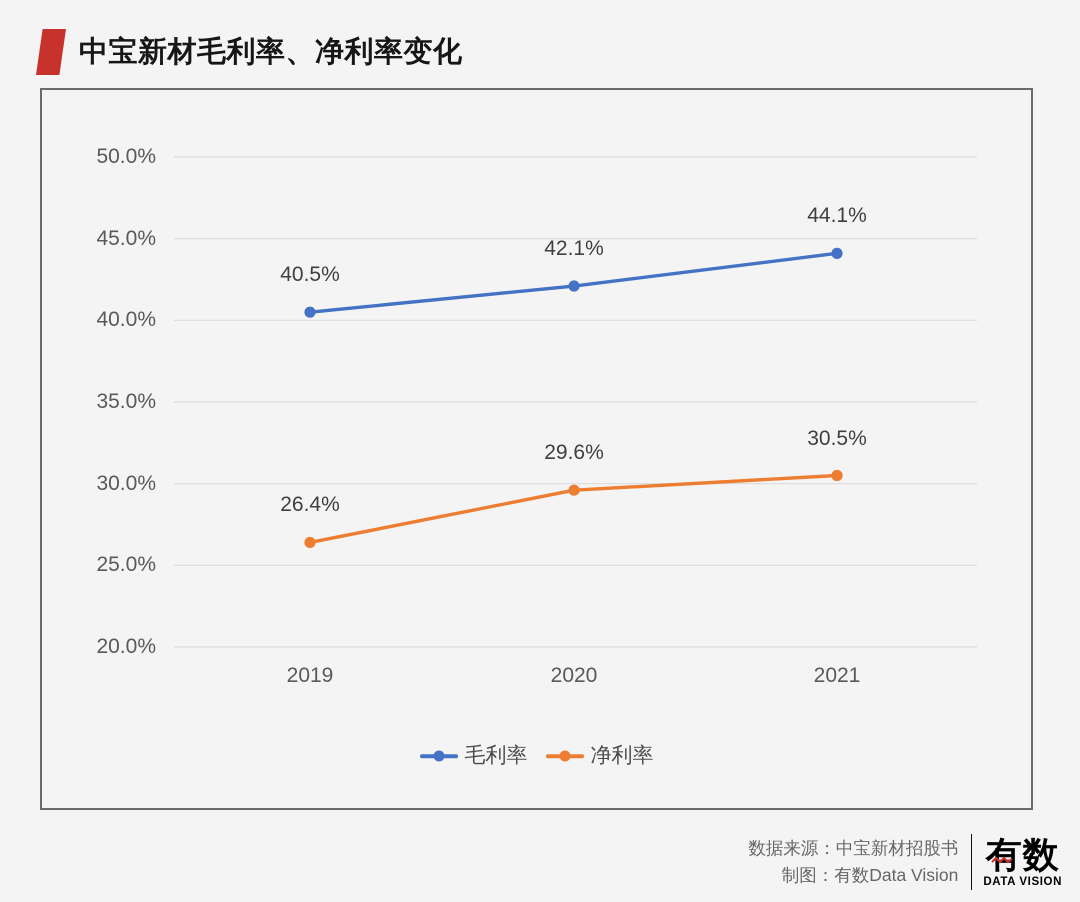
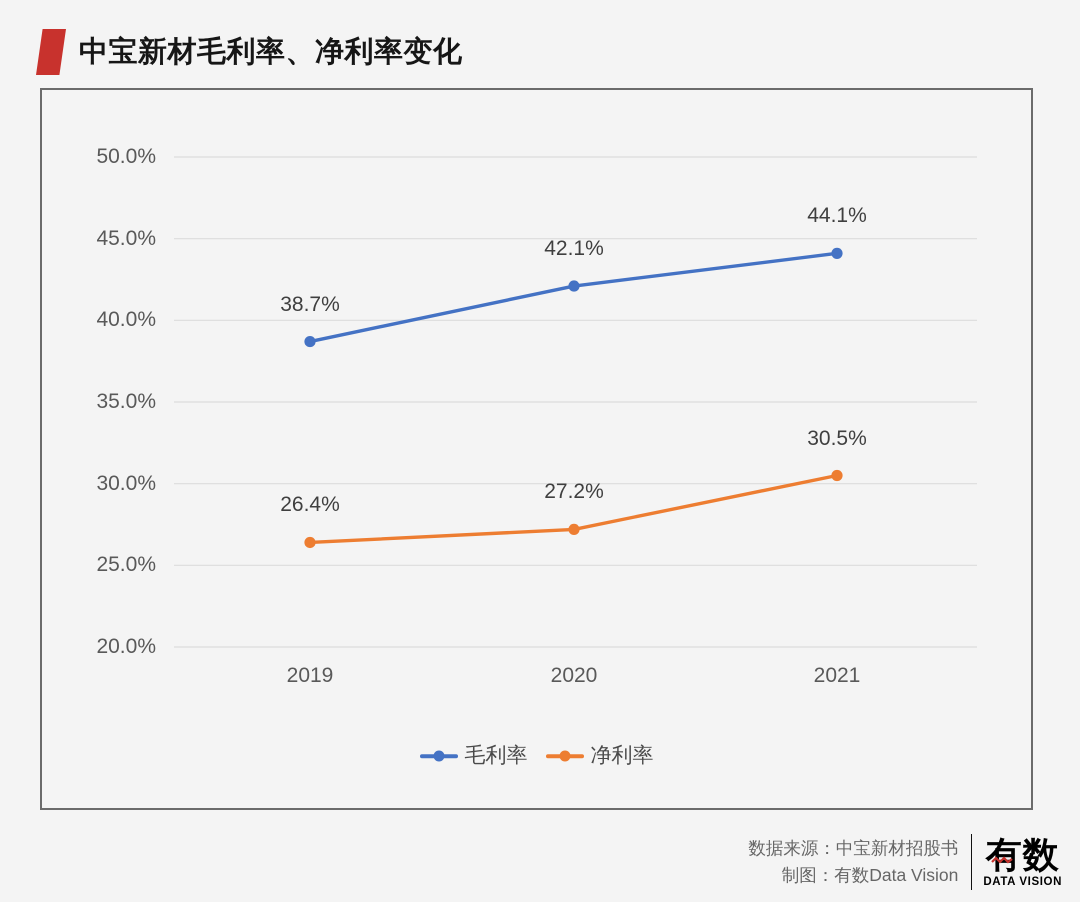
毛利率/2019: 40.5% -> 38.7%
净利率/2020: 29.6% -> 27.2%
